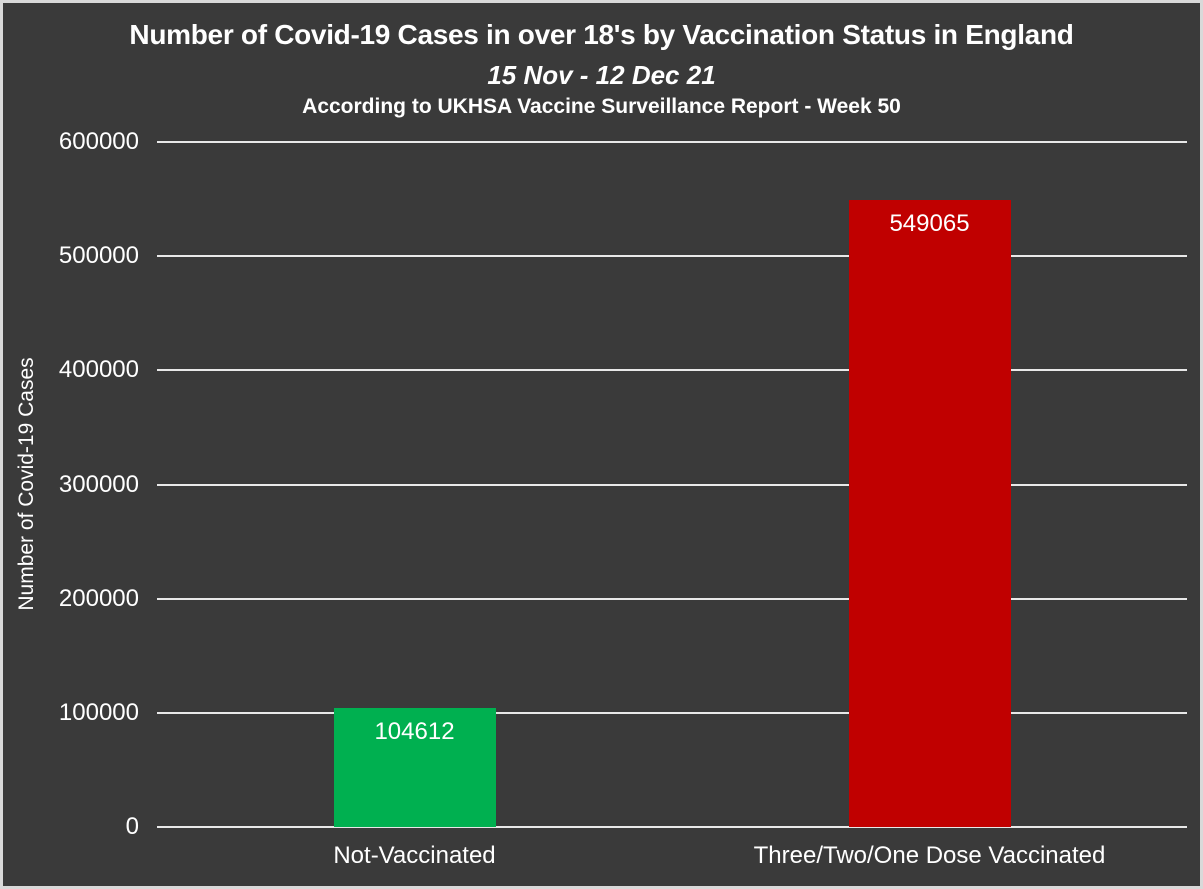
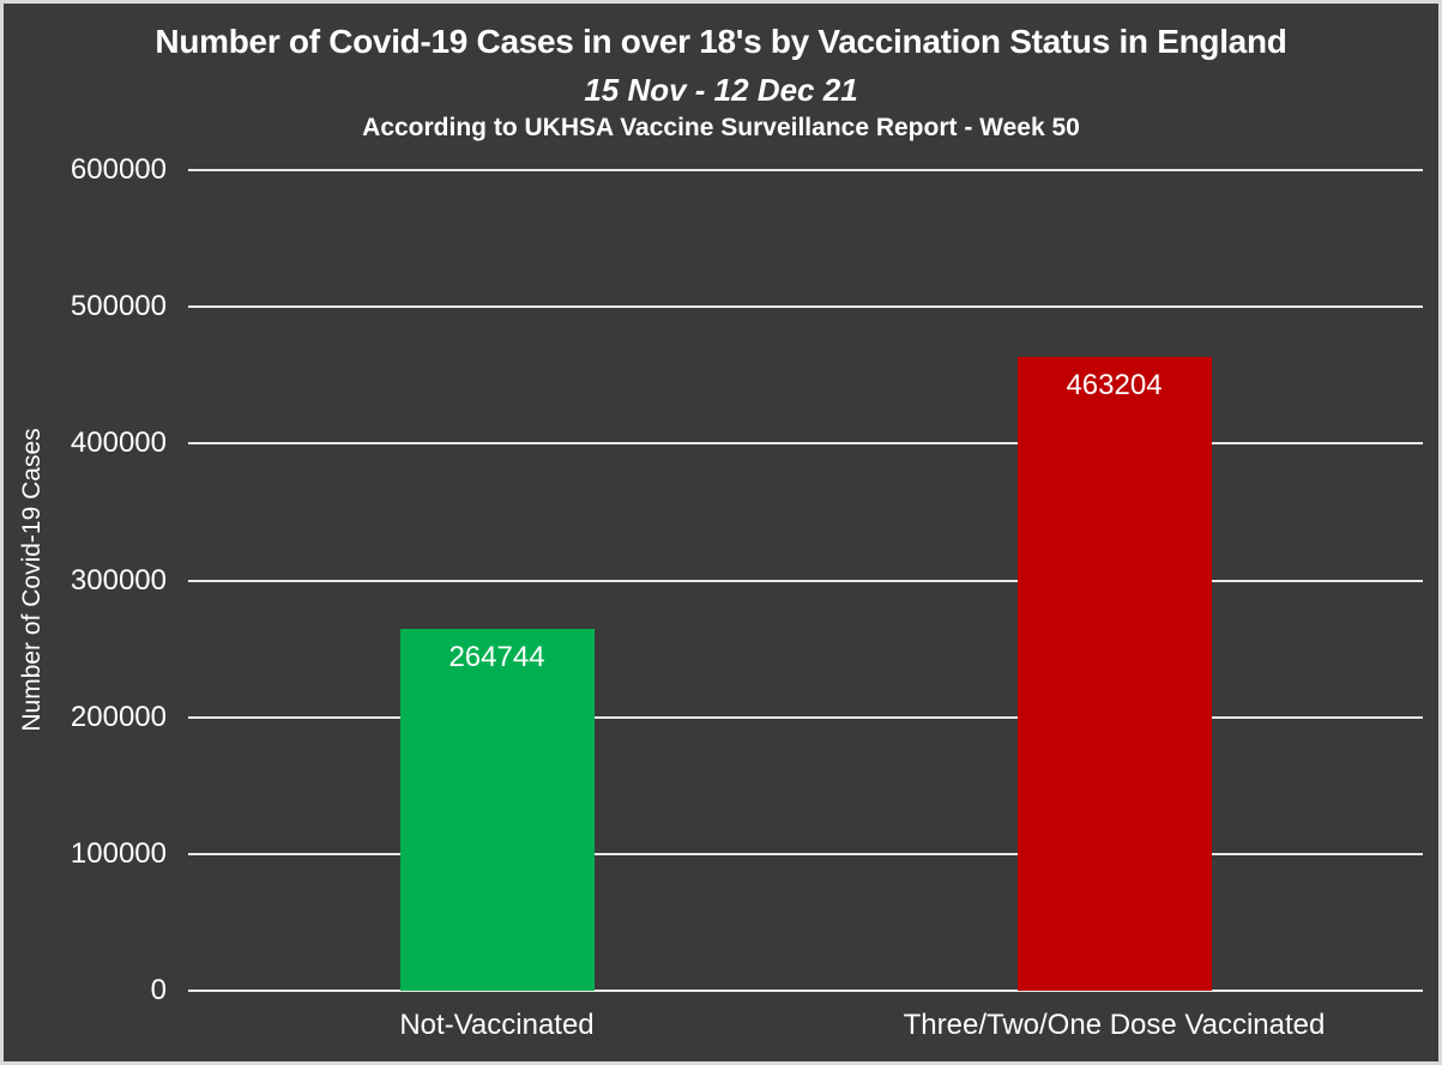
Not-Vaccinated: 104612 -> 264744
Three/Two/One Dose Vaccinated: 549065 -> 463204
